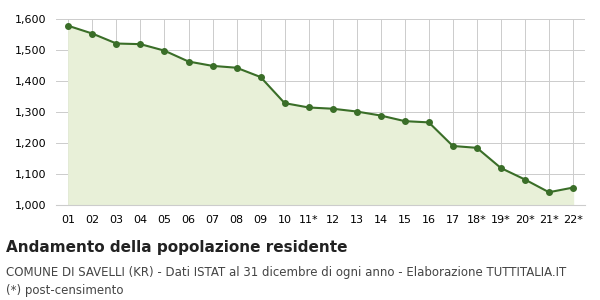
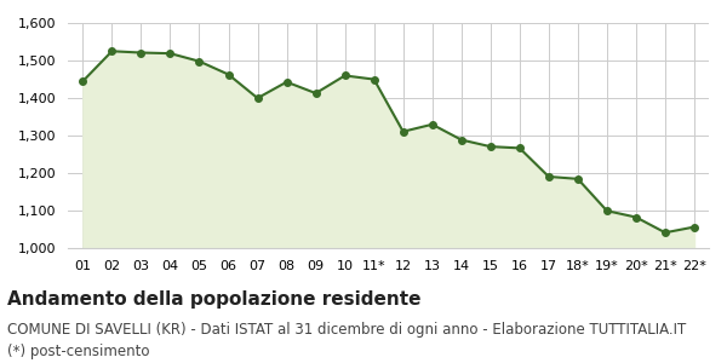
01: 1,578 -> 1,445
02: 1,553 -> 1,525
07: 1,449 -> 1,400
10: 1,329 -> 1,460
11*: 1,315 -> 1,450
13: 1,302 -> 1,330
19*: 1,120 -> 1,100
